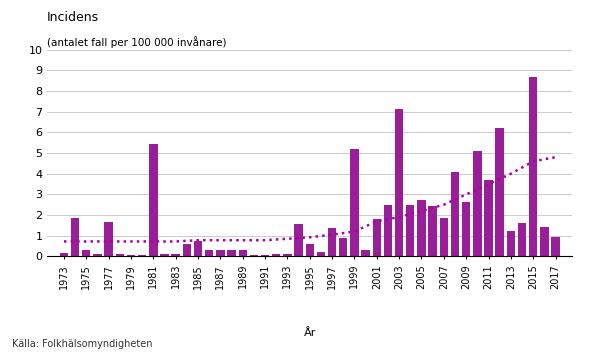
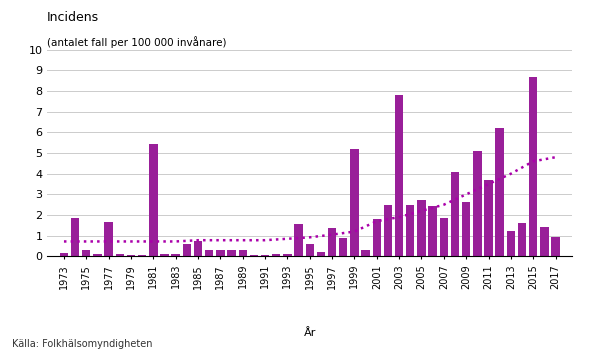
Incidens/2003: 7.15 -> 7.80
